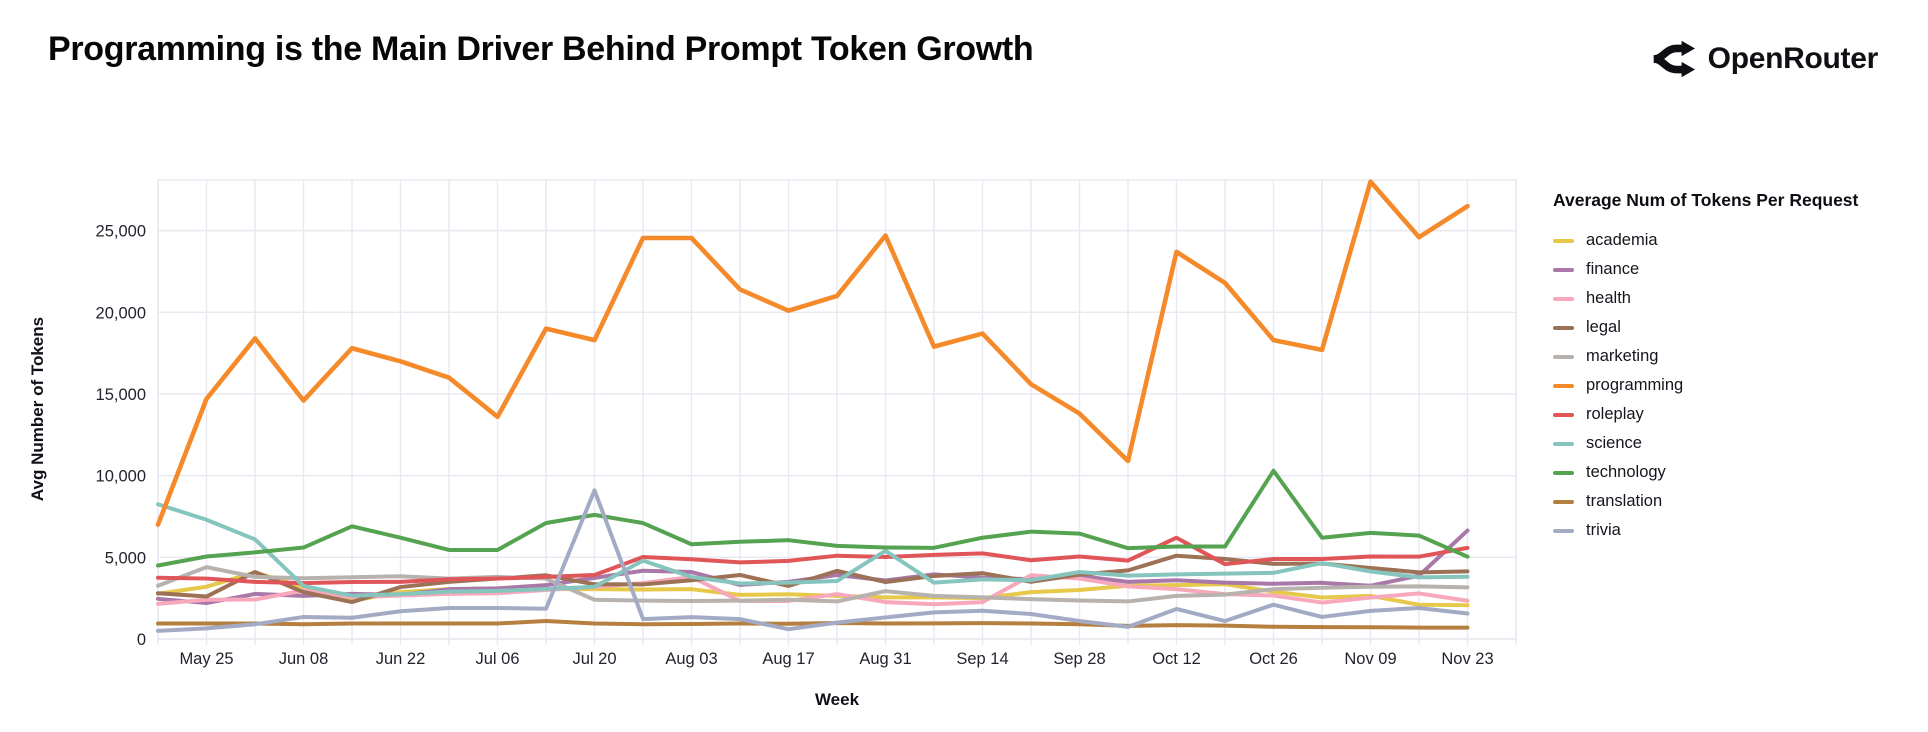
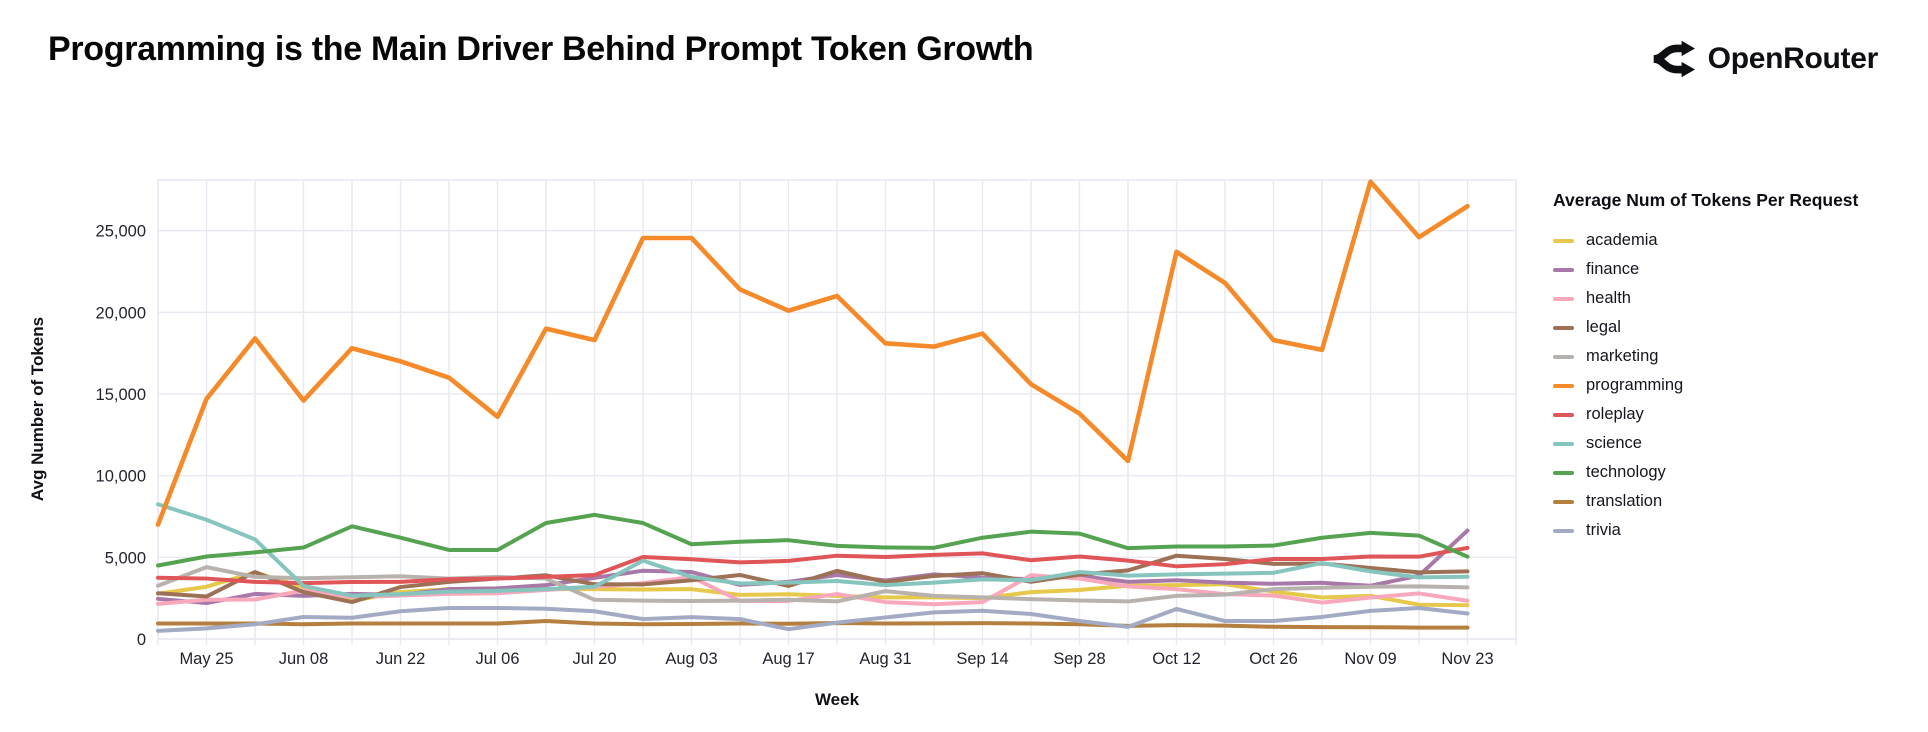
trivia/Jul 20: 9100 -> 1700
programming/Aug 31: 24700 -> 18100
science/Aug 31: 5400 -> 3300
roleplay/Oct 12: 6200 -> 4400
technology/Oct 26: 10300 -> 5700
trivia/Oct 26: 2100 -> 1100
